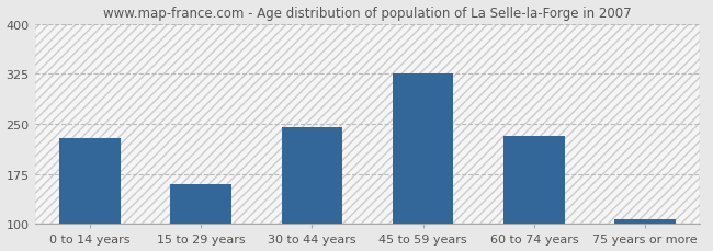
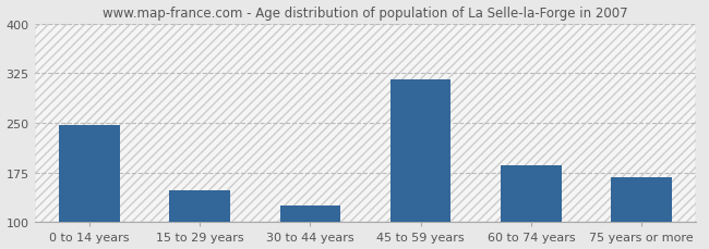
0 to 14 years: 228 -> 246
15 to 29 years: 160 -> 148
30 to 44 years: 245 -> 126
45 to 59 years: 326 -> 316
60 to 74 years: 232 -> 186
75 years or more: 107 -> 168
